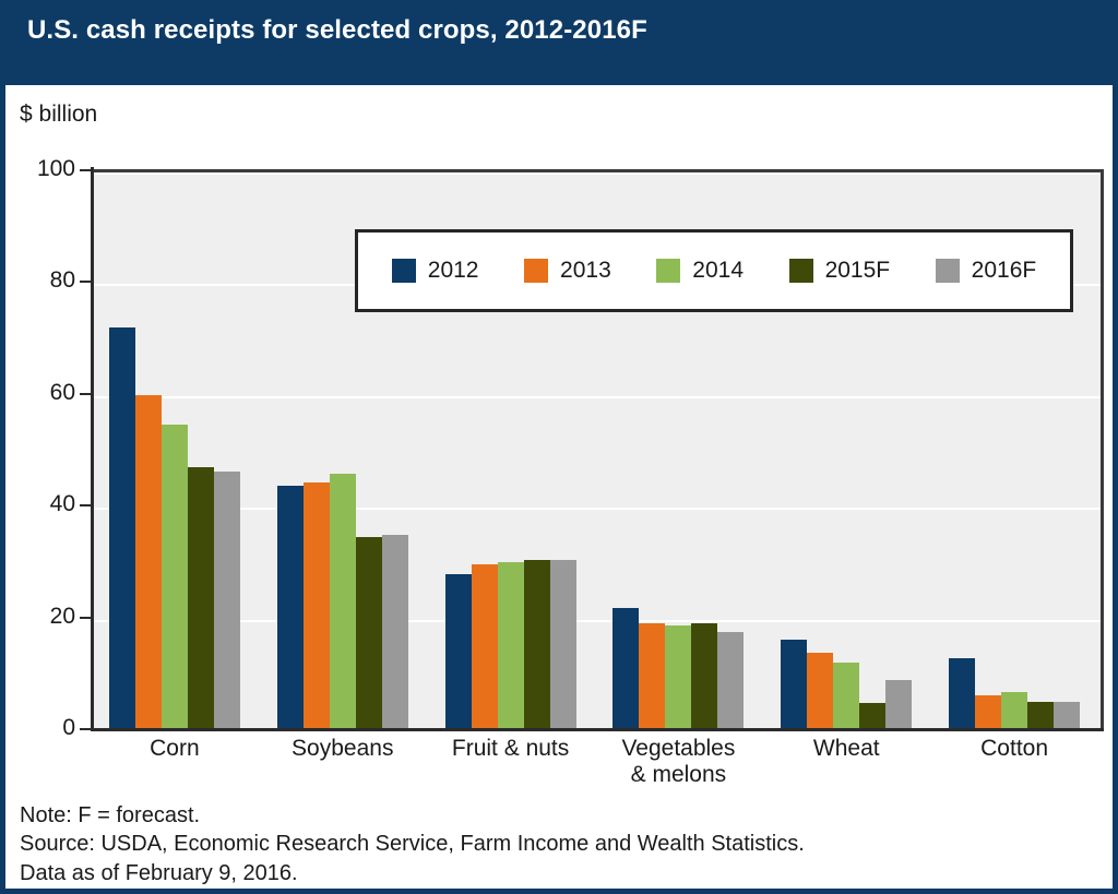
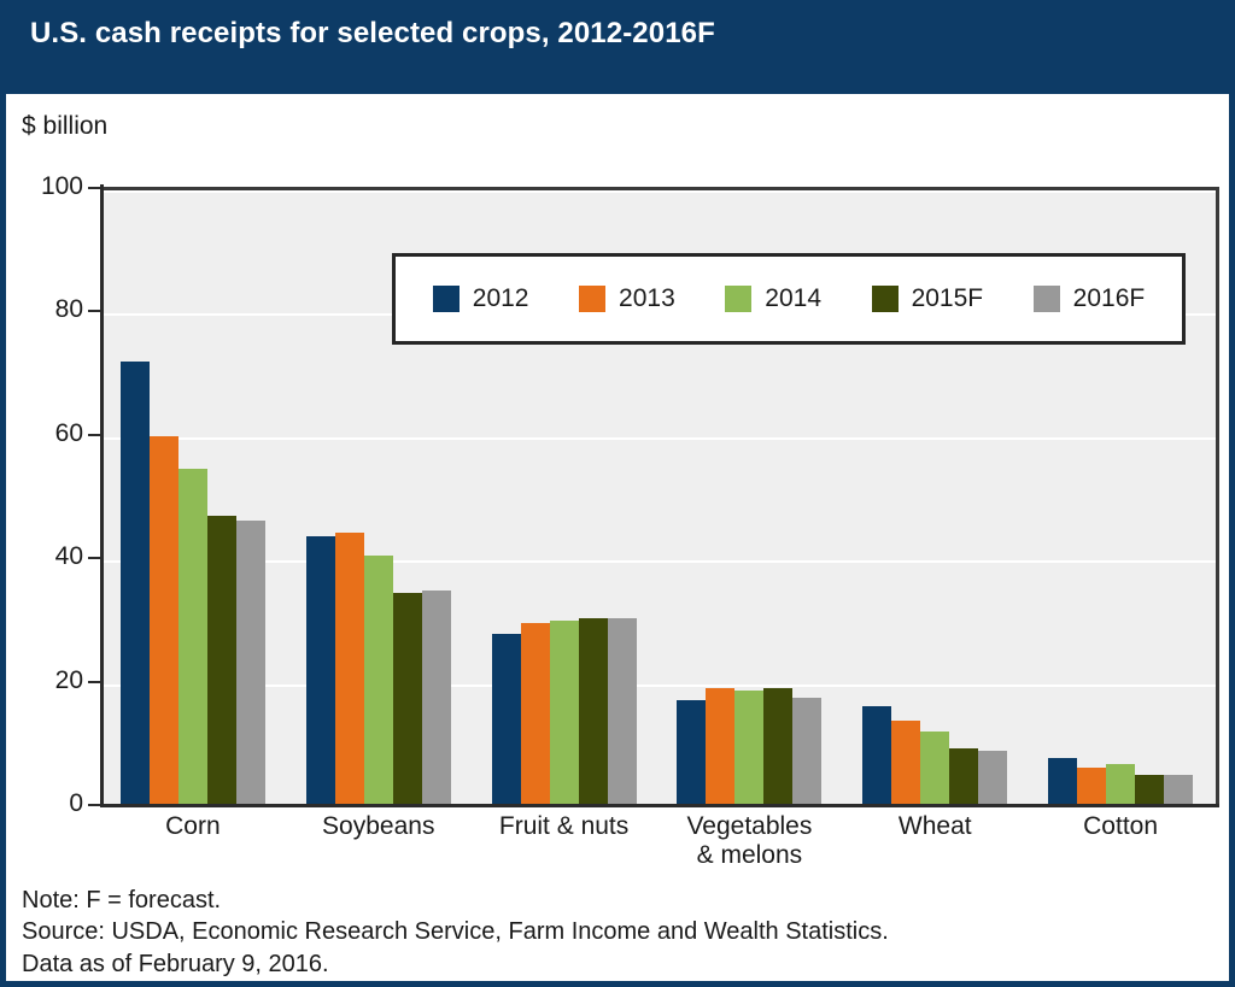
2014/Soybeans: 46 -> 41
2012/Vegetables & melons: 22 -> 17
2015F/Wheat: 5 -> 10
2012/Cotton: 13 -> 8
